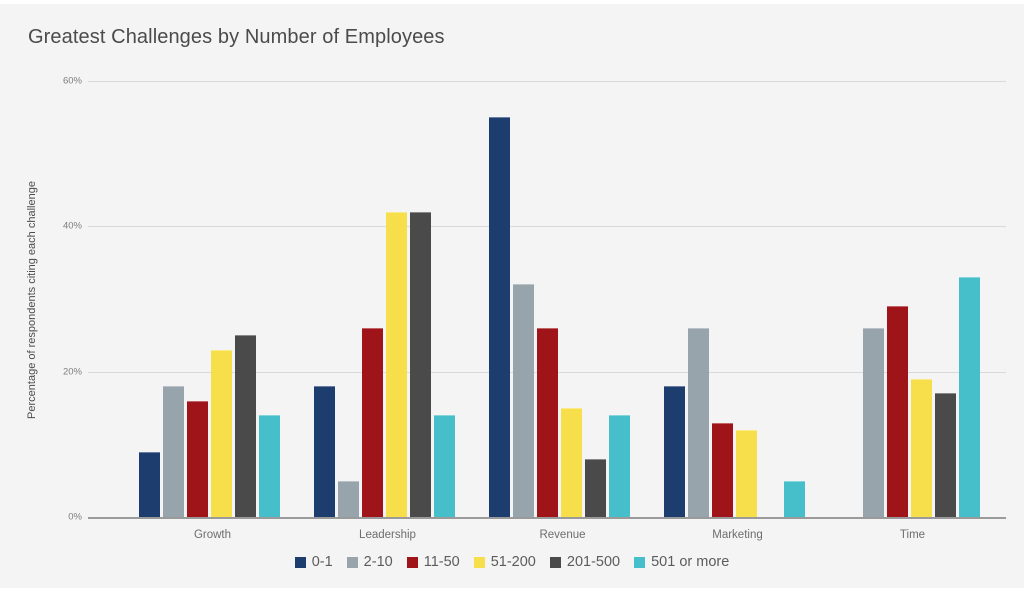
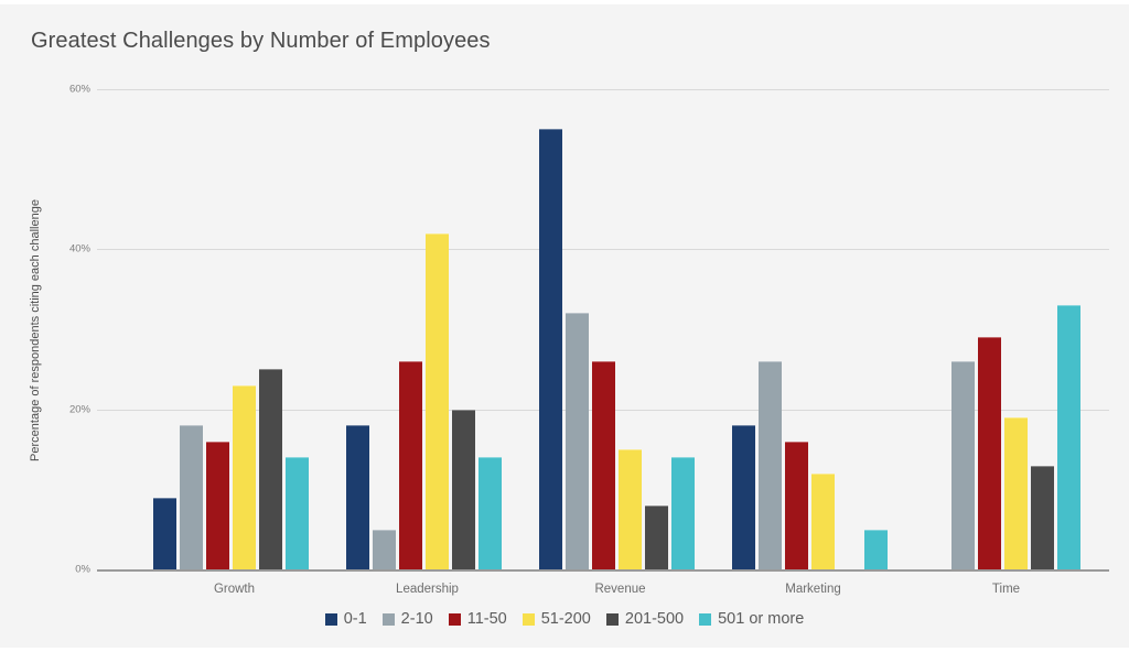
201-500/Leadership: 42% -> 20%
11-50/Marketing: 13% -> 16%
201-500/Time: 17% -> 13%
